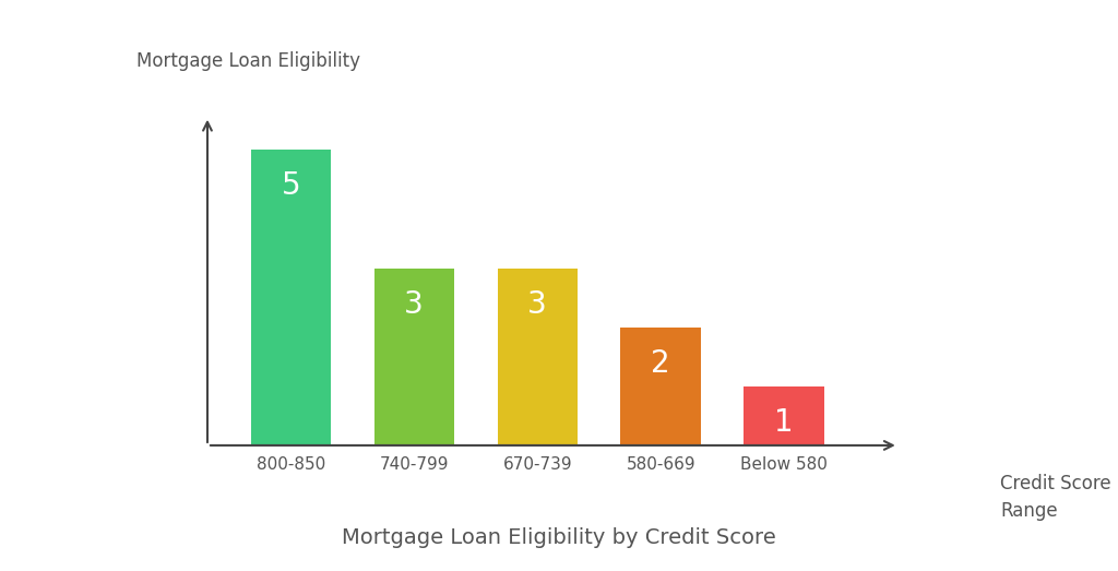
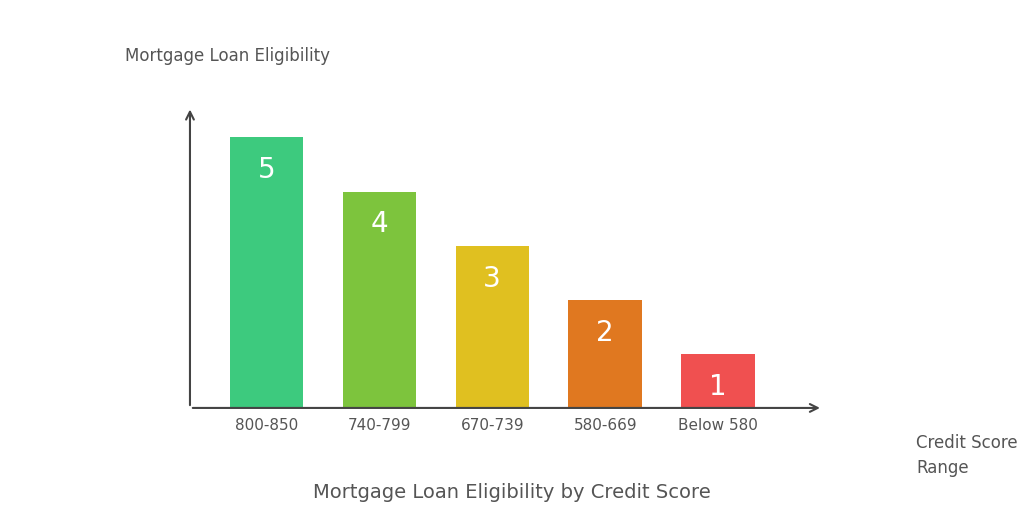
740-799: 3 -> 4
